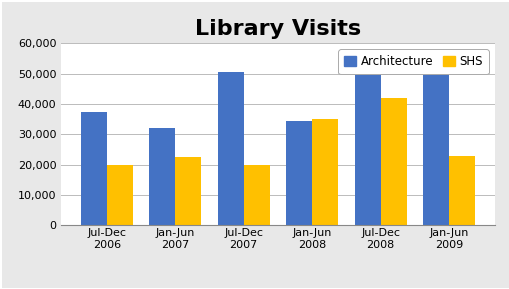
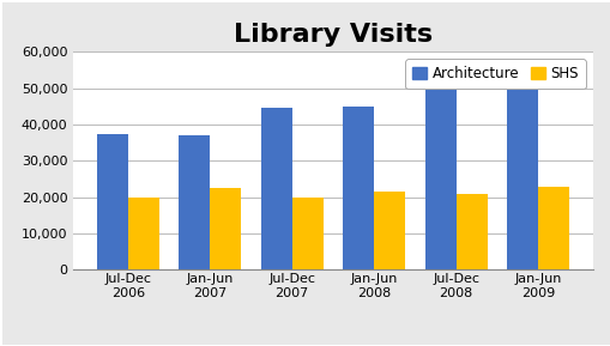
Architecture/Jan-Jun 2007: 32,000 -> 37,000
Architecture/Jul-Dec 2007: 50,500 -> 44,500
Architecture/Jan-Jun 2008: 34,500 -> 44,800
SHS/Jan-Jun 2008: 35,000 -> 21,500
SHS/Jul-Dec 2008: 42,000 -> 21,000
